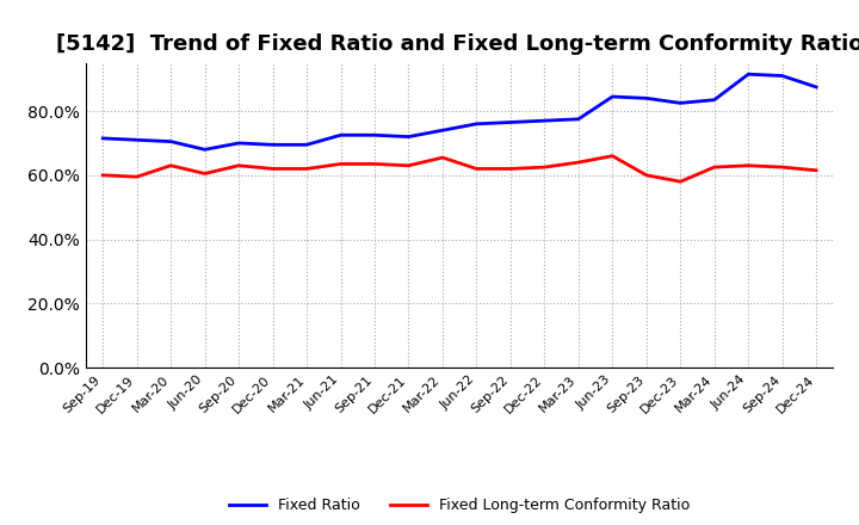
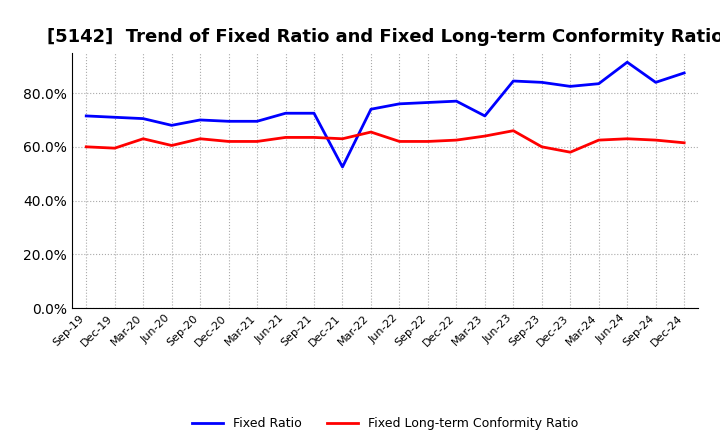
Fixed Ratio/Dec-21: 72.0% -> 52.5%
Fixed Ratio/Mar-23: 77.5% -> 71.5%
Fixed Ratio/Sep-24: 91.0% -> 84.0%
